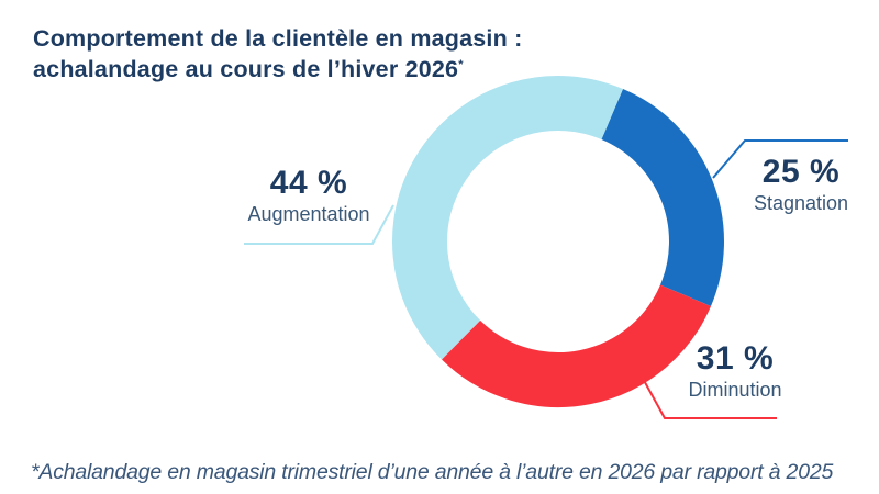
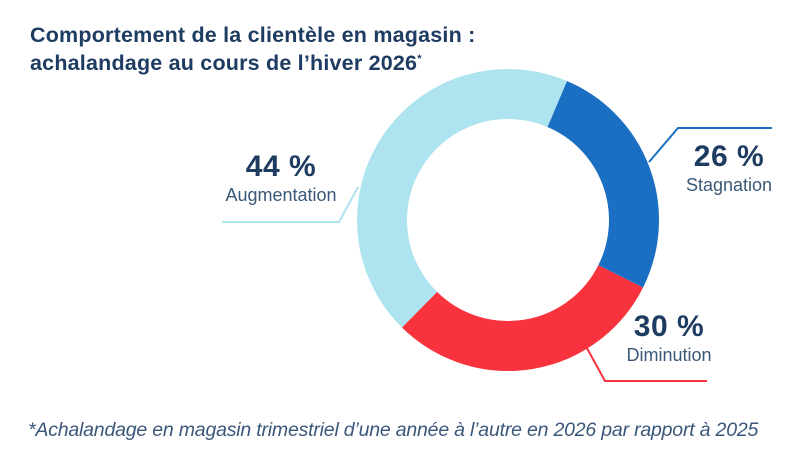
Stagnation: 25 -> 26
Diminution: 31 -> 30
